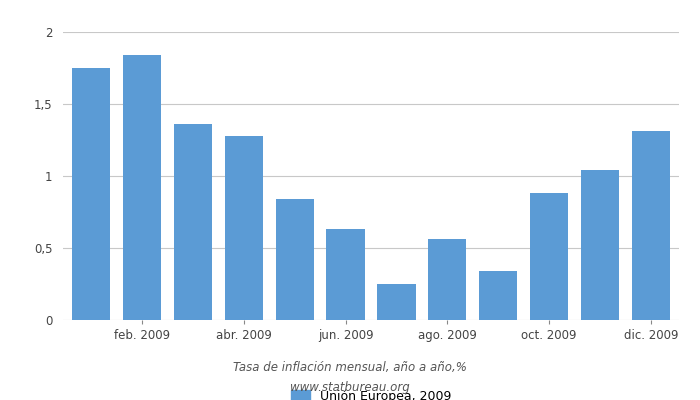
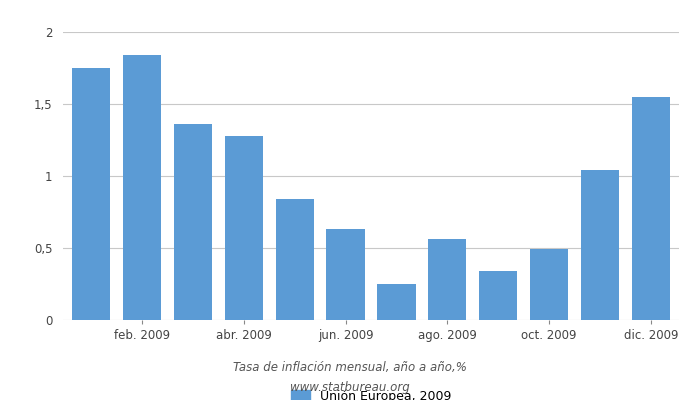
oct. 2009: 0,88 -> 0,49
dic. 2009: 1,31 -> 1,55
